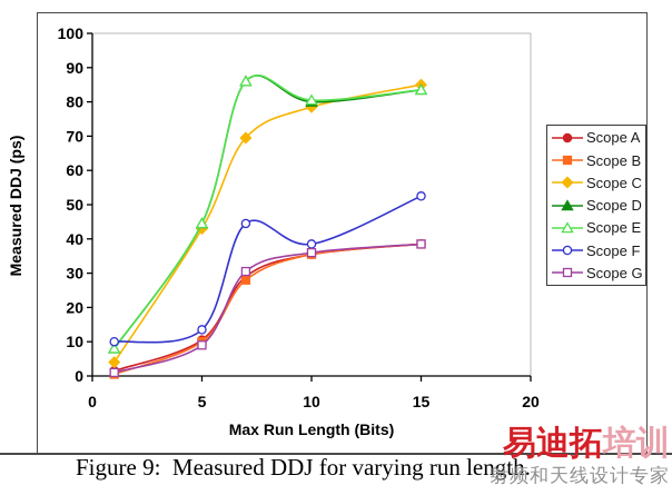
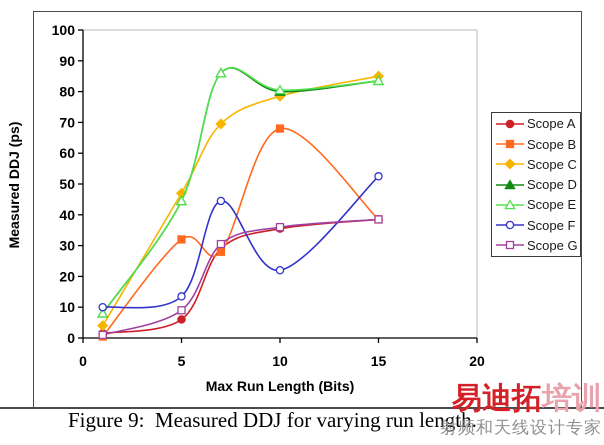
Scope A/5: 10 -> 6
Scope B/5: 10 -> 32
Scope C/5: 43 -> 47
Scope B/10: 36 -> 68
Scope F/10: 38 -> 22
